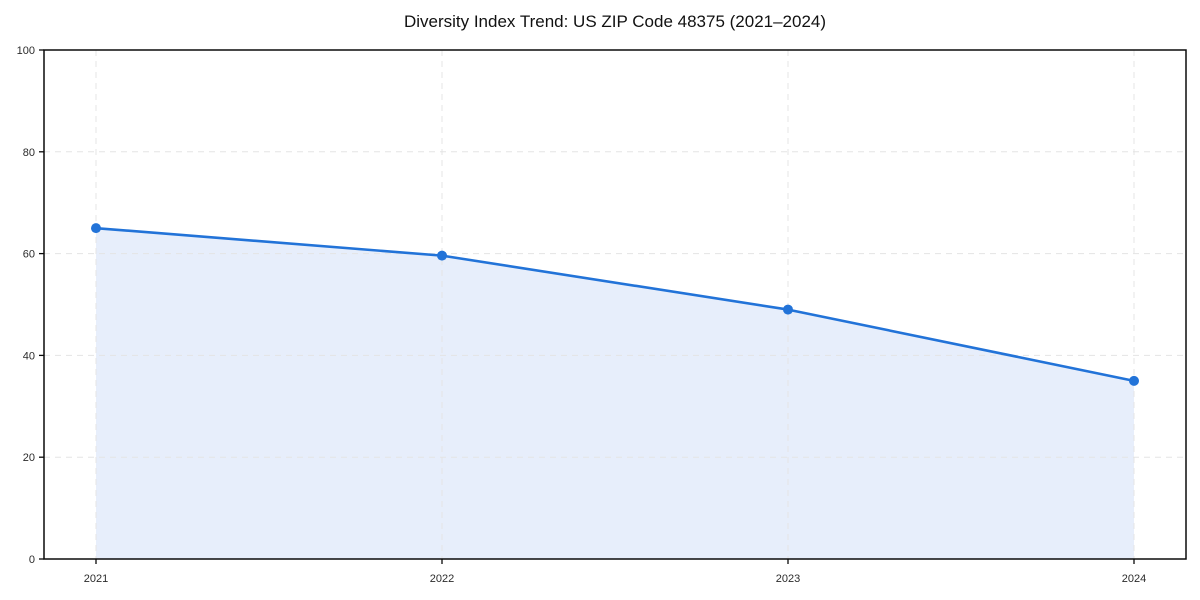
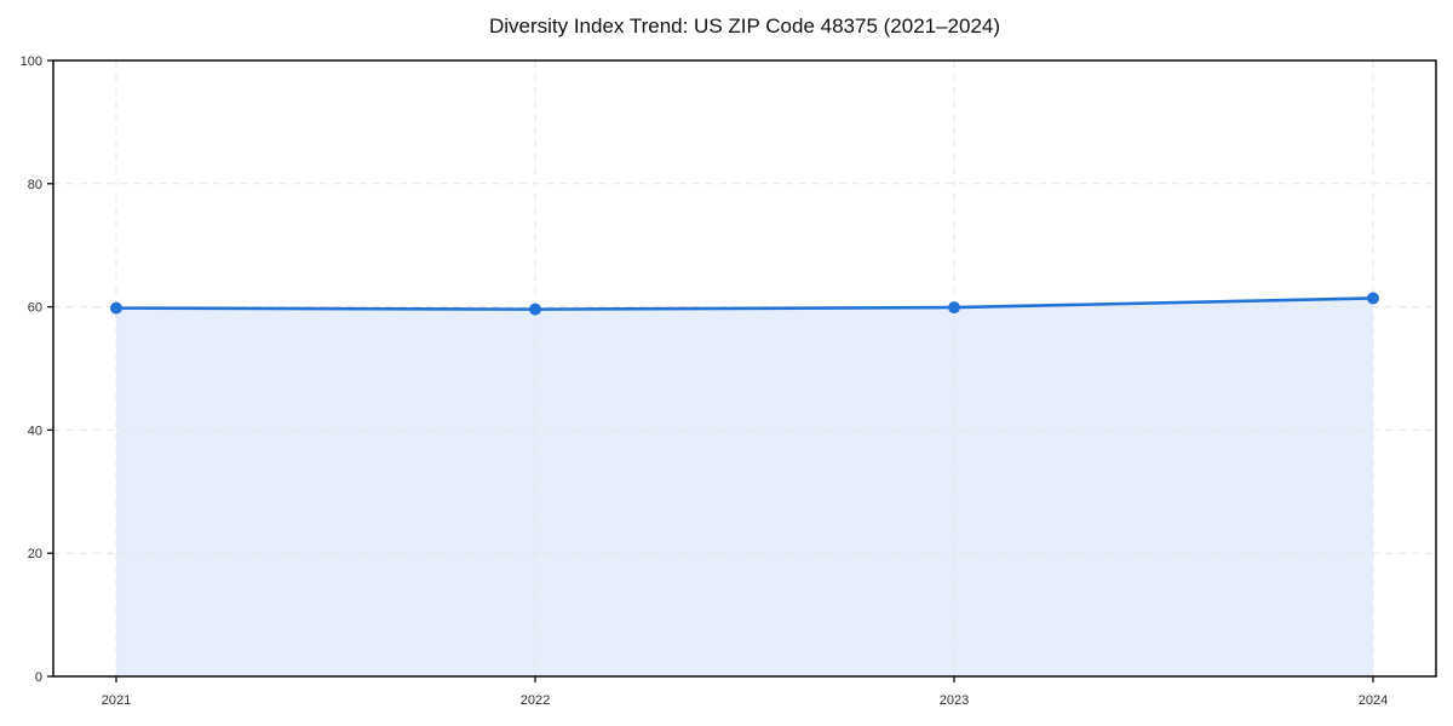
2021: 65 -> 60
2023: 49 -> 60
2024: 35 -> 61
